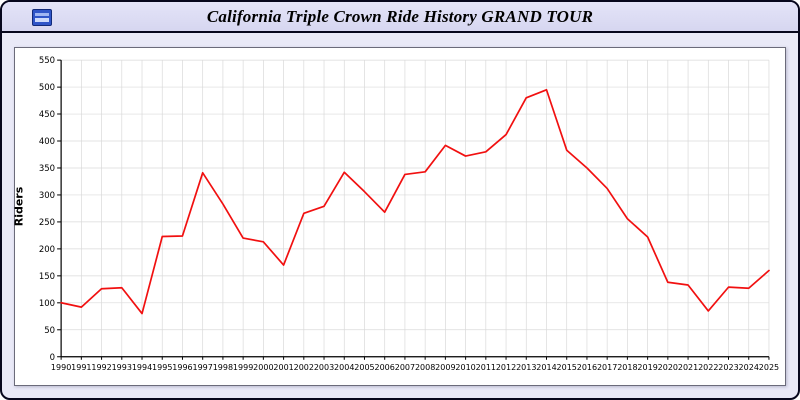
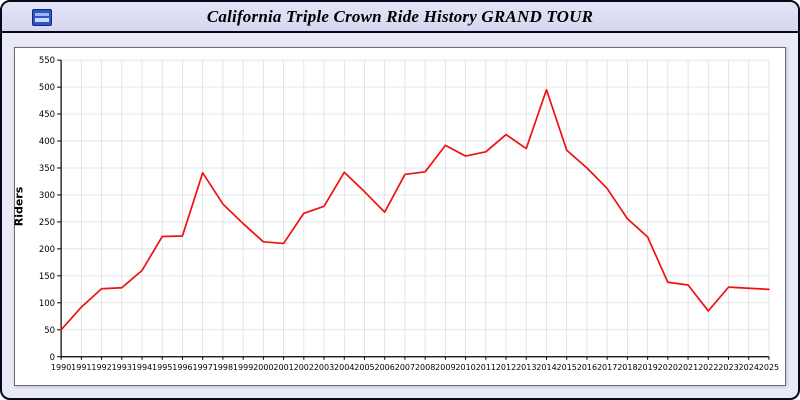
1990: 100 -> 50
1994: 80 -> 160
1999: 220 -> 250
2001: 170 -> 210
2013: 480 -> 390
2025: 160 -> 120
